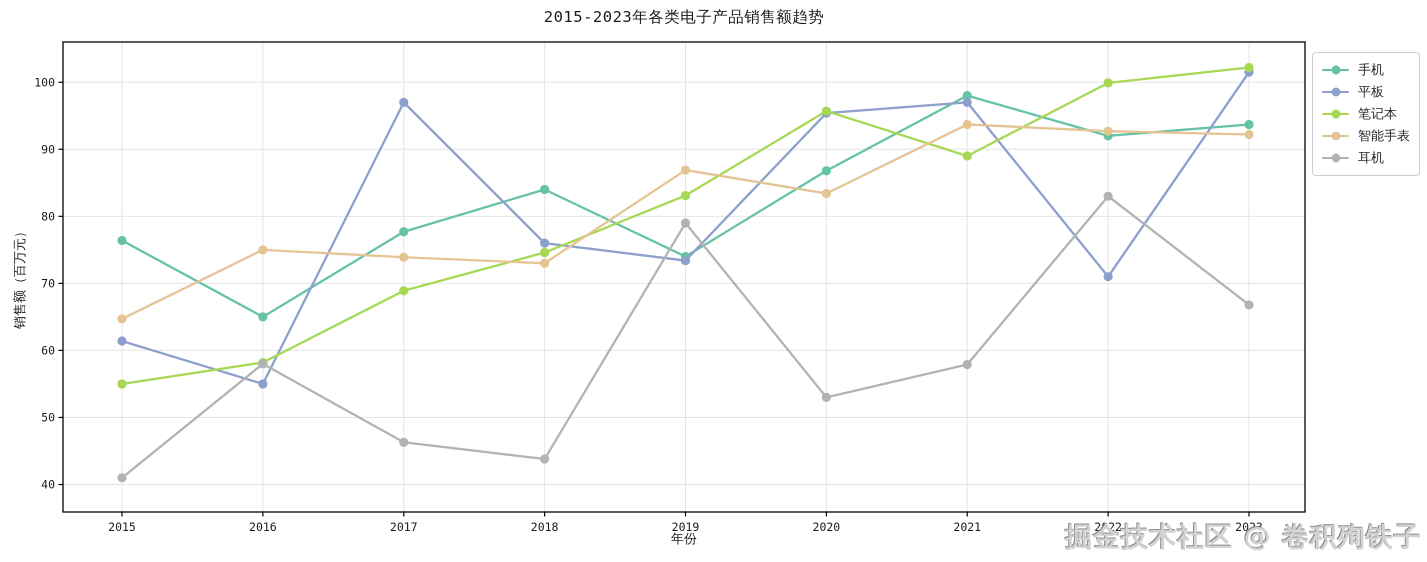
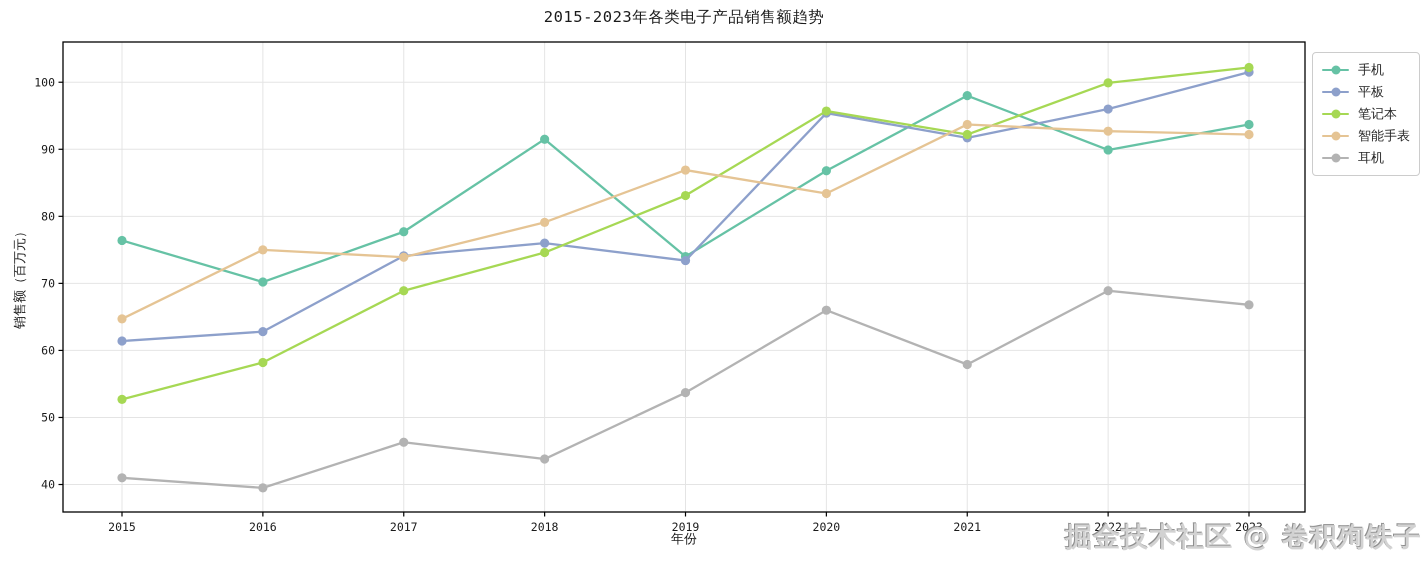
笔记本/2015: 55 -> 53
手机/2016: 65 -> 70
平板/2016: 55 -> 63
耳机/2016: 58 -> 40
平板/2017: 97 -> 74
手机/2018: 84 -> 92
智能手表/2018: 73 -> 79
耳机/2019: 79 -> 54
耳机/2020: 53 -> 66
平板/2021: 97 -> 92
笔记本/2021: 89 -> 92
手机/2022: 92 -> 90
平板/2022: 71 -> 96
耳机/2022: 83 -> 69
